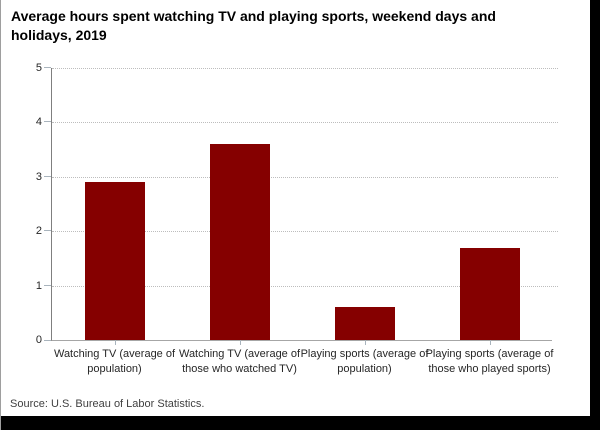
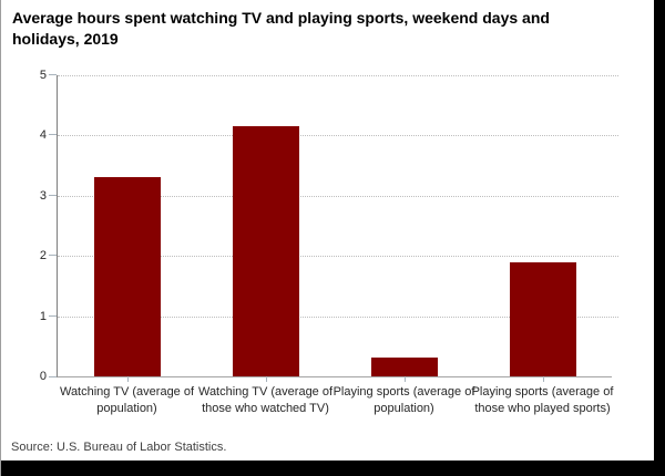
Watching TV (average of population): 2.9 -> 3.3
Watching TV (average of those who watched TV): 3.6 -> 4.2
Playing sports (average of population): 0.6 -> 0.3
Playing sports (average of those who played sports): 1.7 -> 1.9
